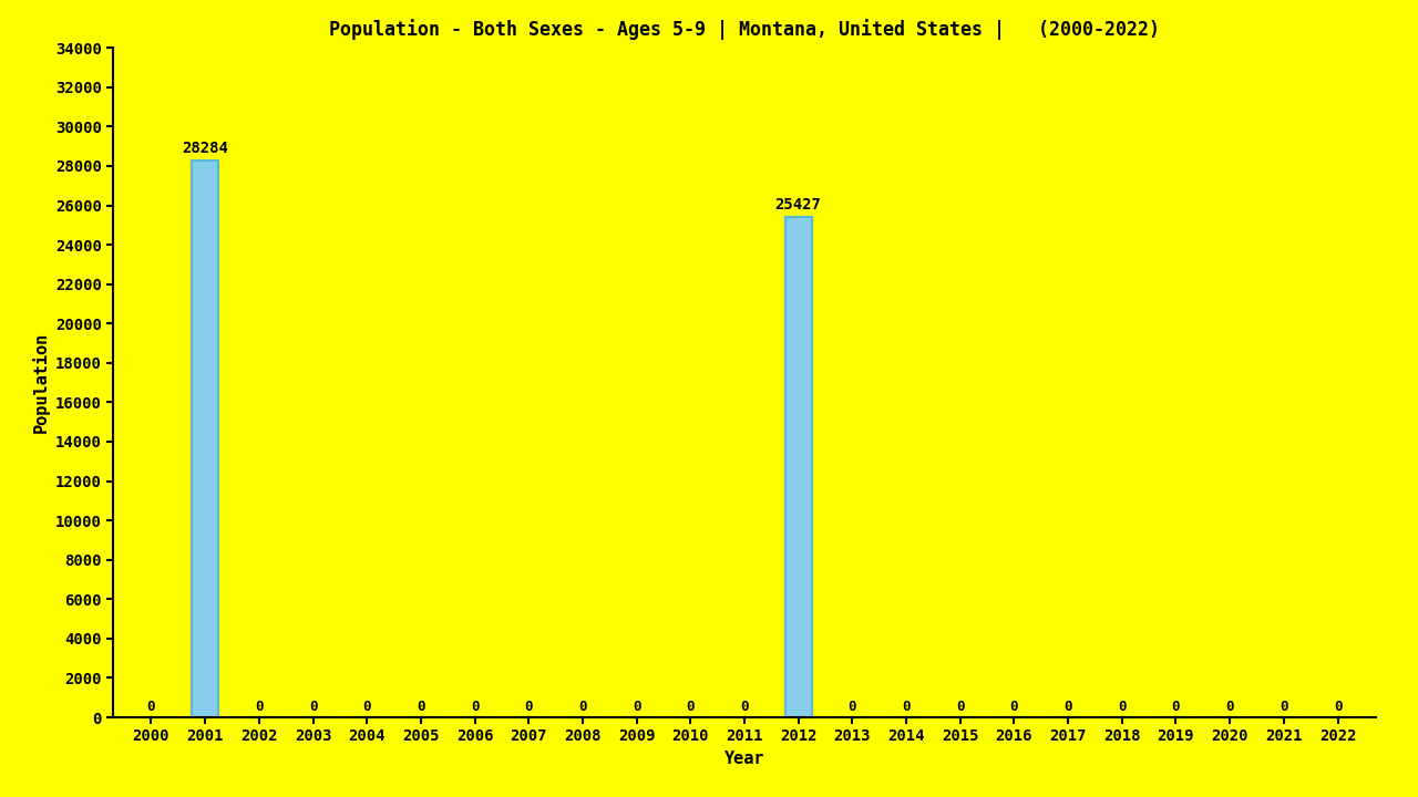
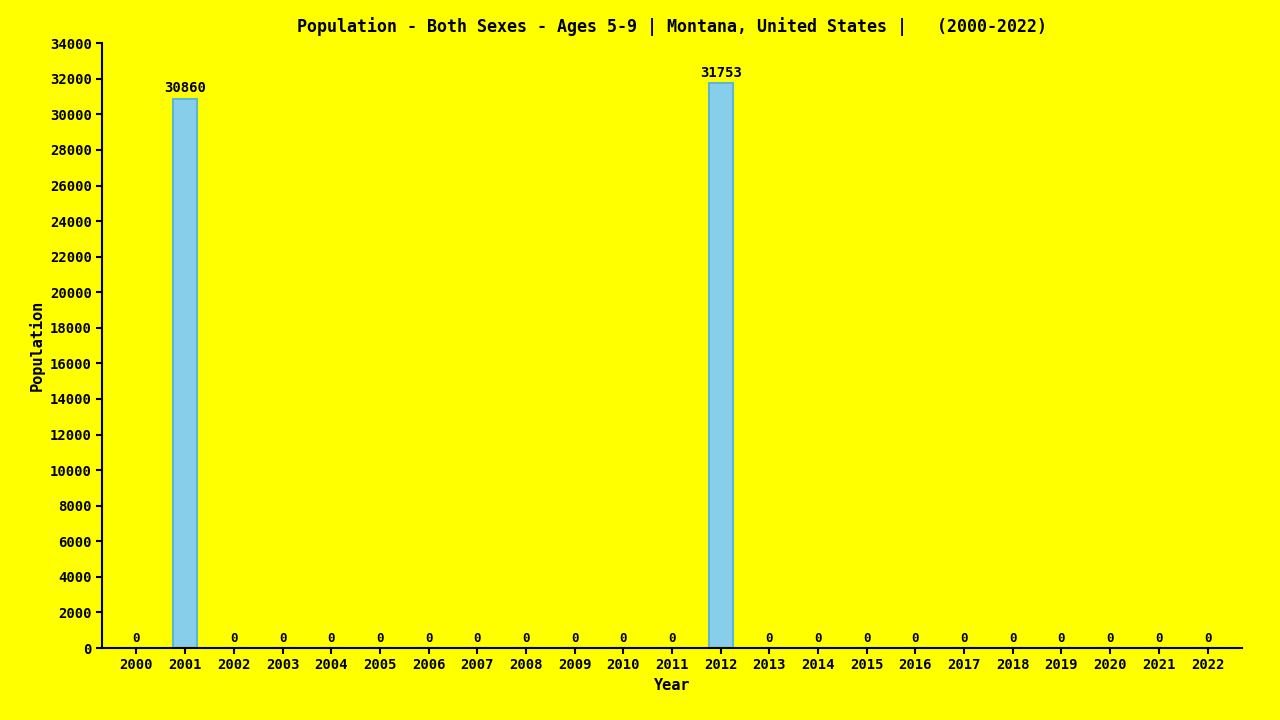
2001: 28284 -> 30860
2012: 25427 -> 31753
